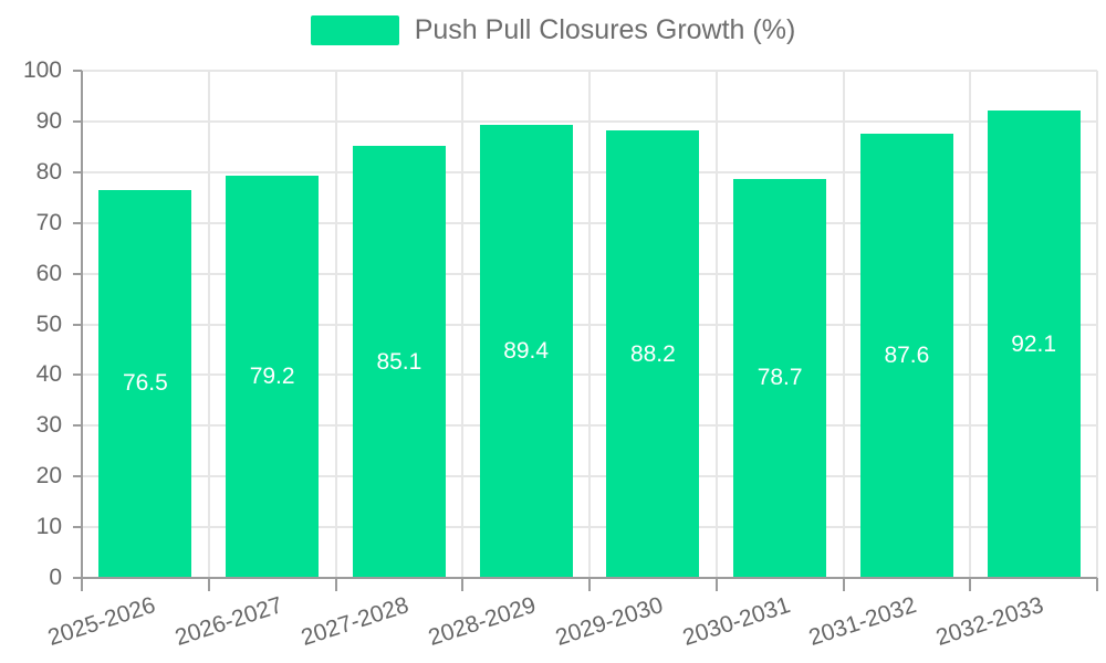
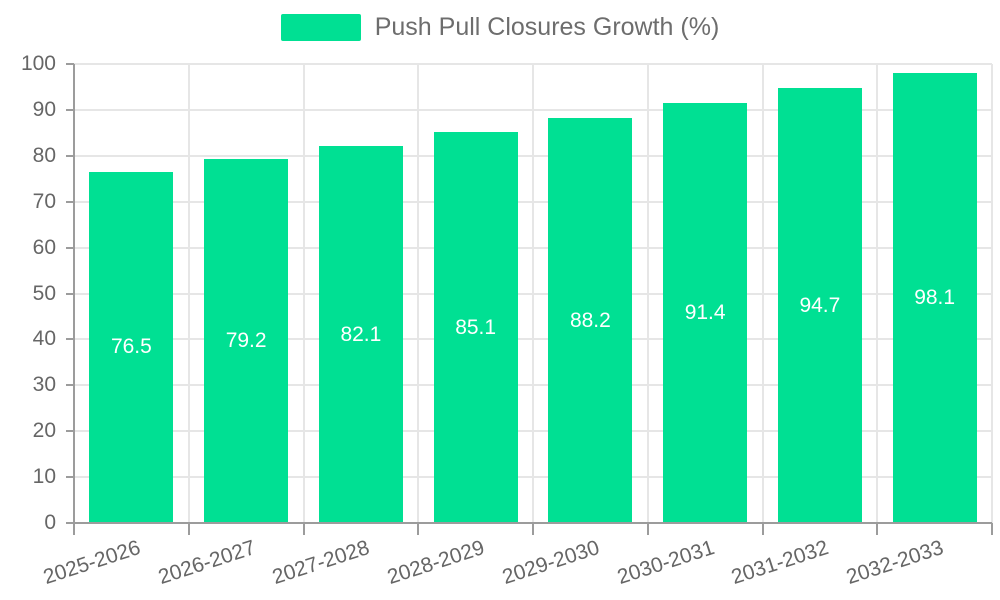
2027-2028: 85.1 -> 82.1
2028-2029: 89.4 -> 85.1
2030-2031: 78.7 -> 91.4
2031-2032: 87.6 -> 94.7
2032-2033: 92.1 -> 98.1
